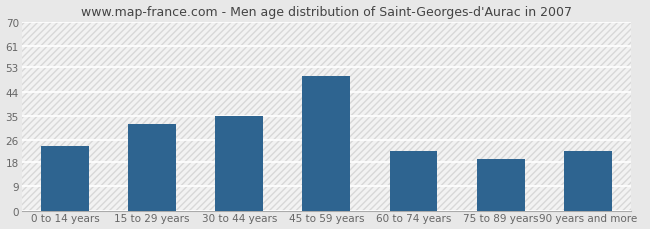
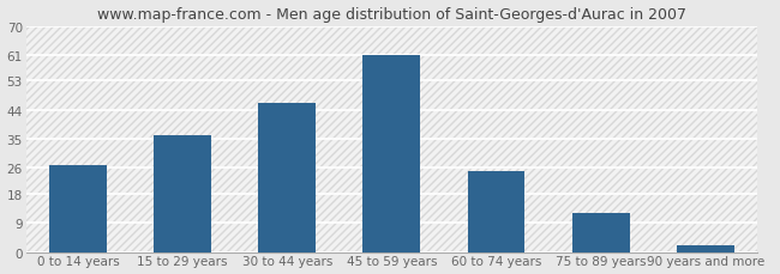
0 to 14 years: 24 -> 27
15 to 29 years: 32 -> 36
30 to 44 years: 35 -> 46
45 to 59 years: 50 -> 61
60 to 74 years: 22 -> 25
75 to 89 years: 19 -> 12
90 years and more: 22 -> 2
